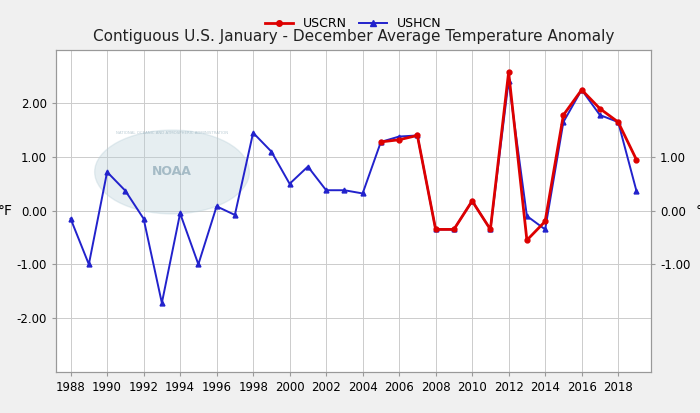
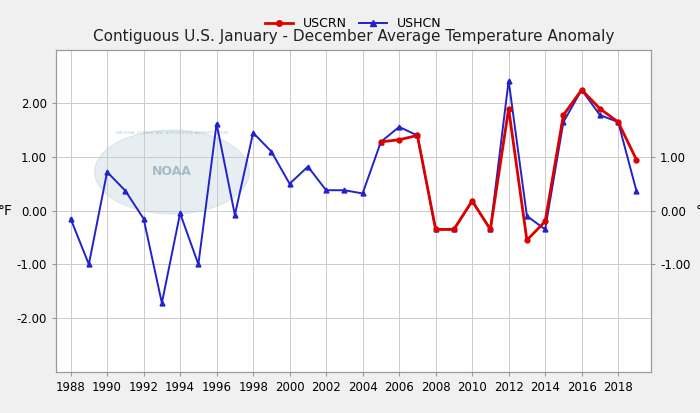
USHCN/1996: 0.08 -> 1.62
USHCN/2006: 1.38 -> 1.56
USCRN/2012: 2.58 -> 1.90
